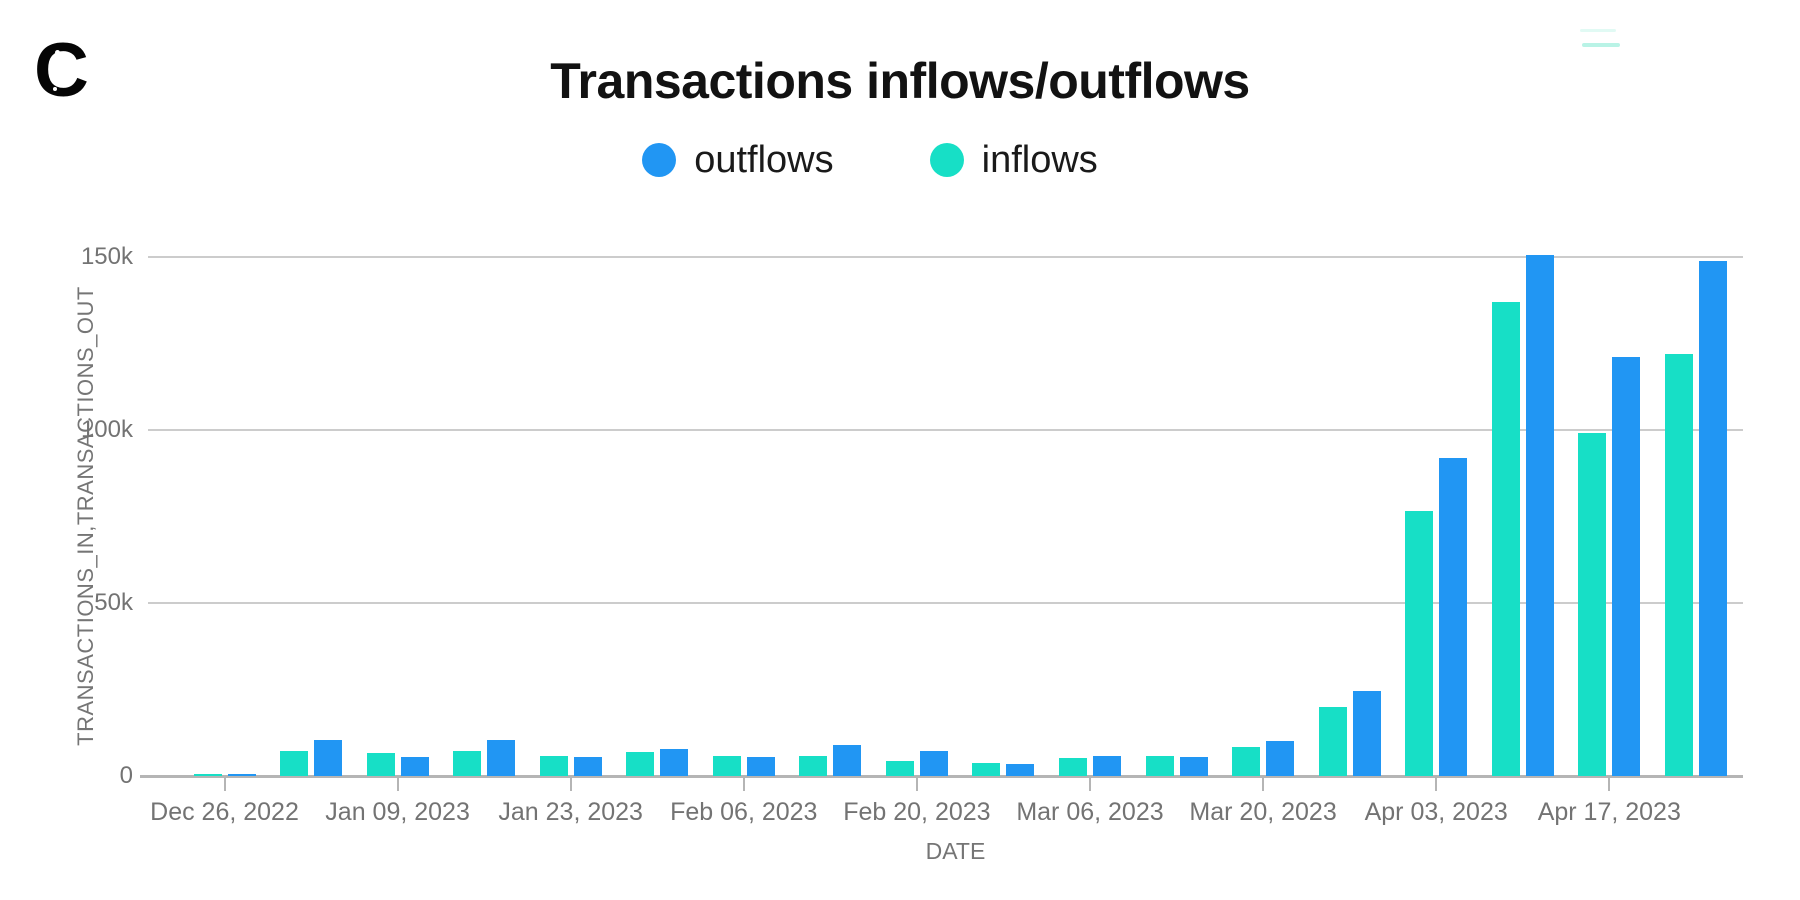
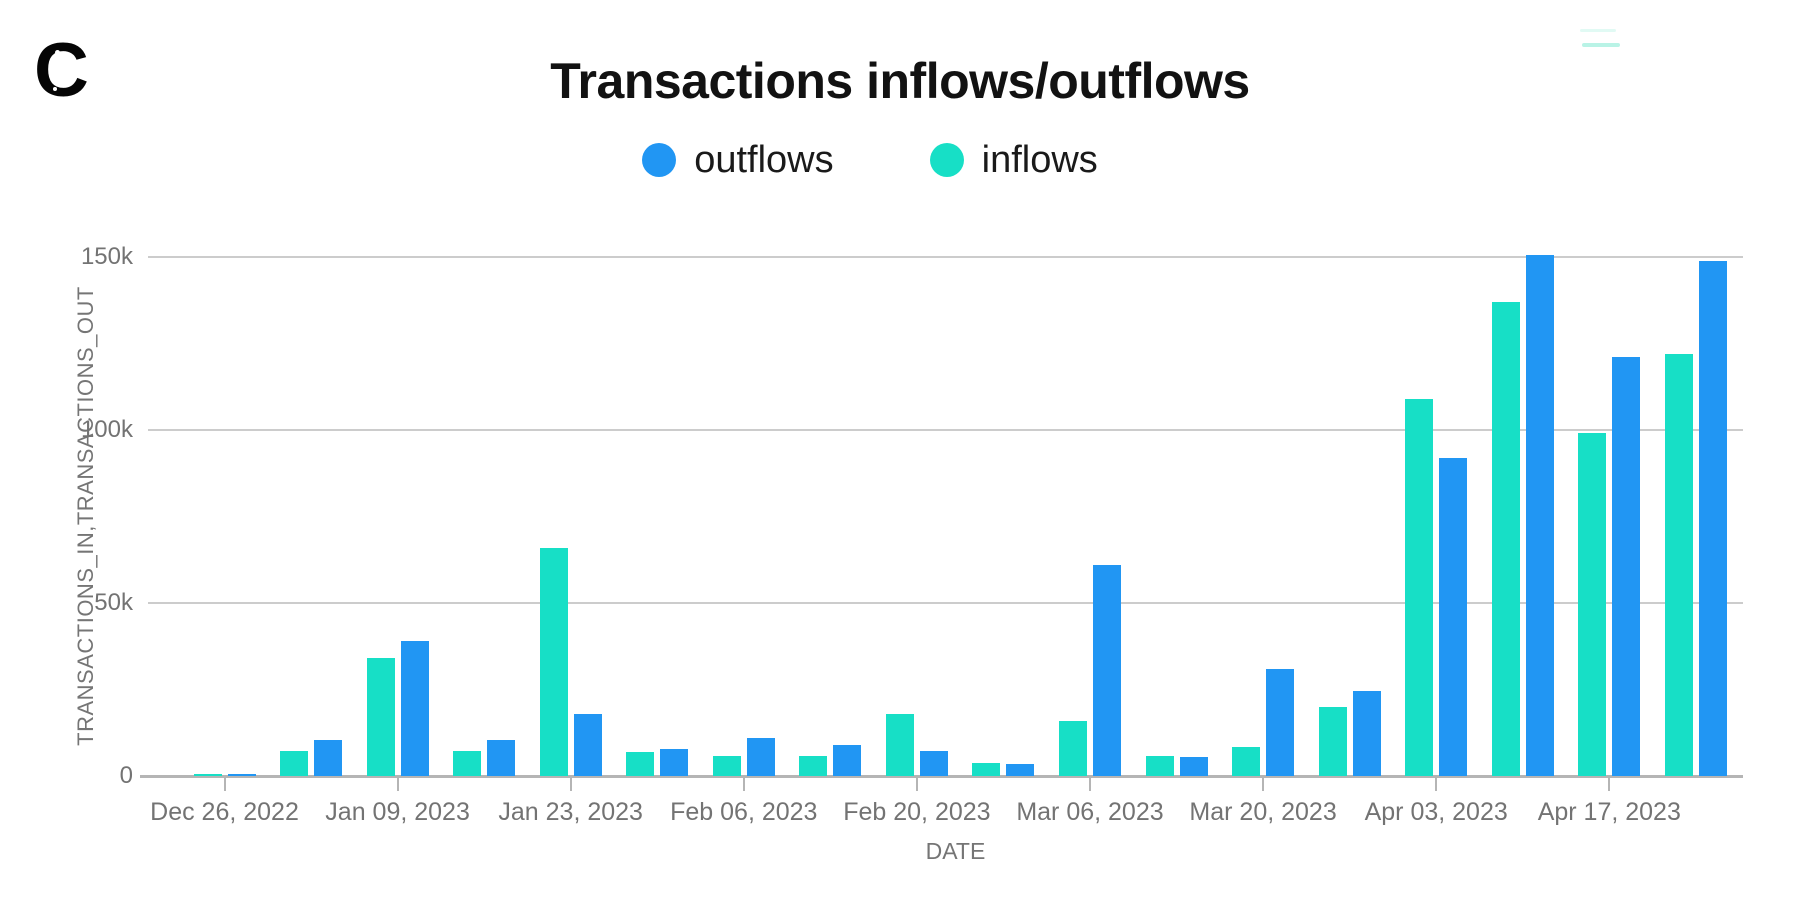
outflows/Jan 09, 2023: 6k -> 39k
inflows/Jan 09, 2023: 7k -> 34k
outflows/Jan 23, 2023: 6k -> 18k
inflows/Jan 23, 2023: 6k -> 66k
outflows/Feb 06, 2023: 6k -> 11k
inflows/Feb 20, 2023: 4k -> 18k
outflows/Mar 06, 2023: 6k -> 61k
inflows/Mar 06, 2023: 5k -> 16k
outflows/Mar 20, 2023: 10k -> 31k
inflows/Apr 03, 2023: 76k -> 109k
